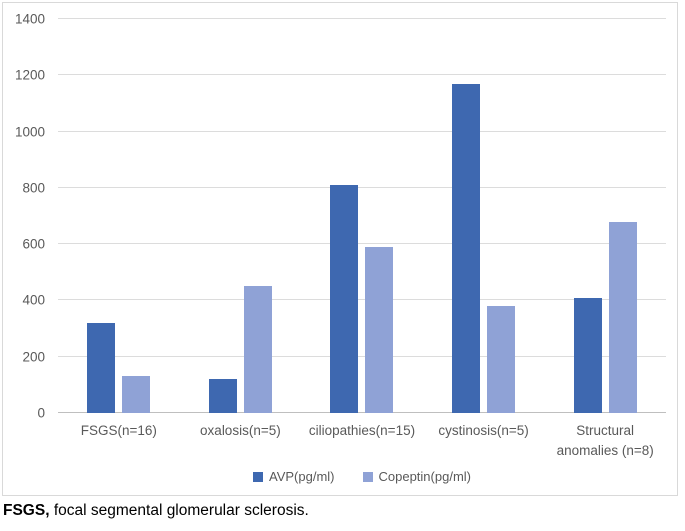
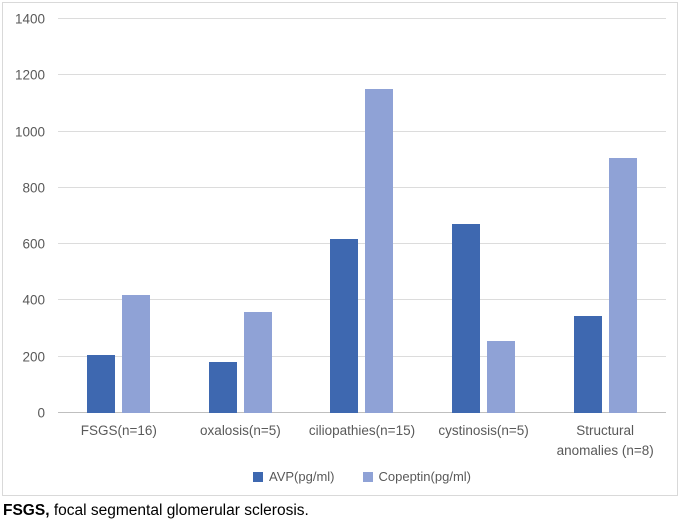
AVP(pg/ml)/FSGS(n=16): 320 -> 200
Copeptin(pg/ml)/FSGS(n=16): 130 -> 420
AVP(pg/ml)/oxalosis(n=5): 120 -> 180
Copeptin(pg/ml)/oxalosis(n=5): 450 -> 360
AVP(pg/ml)/ciliopathies(n=15): 810 -> 620
Copeptin(pg/ml)/ciliopathies(n=15): 590 -> 1150
AVP(pg/ml)/cystinosis(n=5): 1170 -> 670
Copeptin(pg/ml)/cystinosis(n=5): 380 -> 260
AVP(pg/ml)/Structural anomalies (n=8): 410 -> 340
Copeptin(pg/ml)/Structural anomalies (n=8): 680 -> 900
